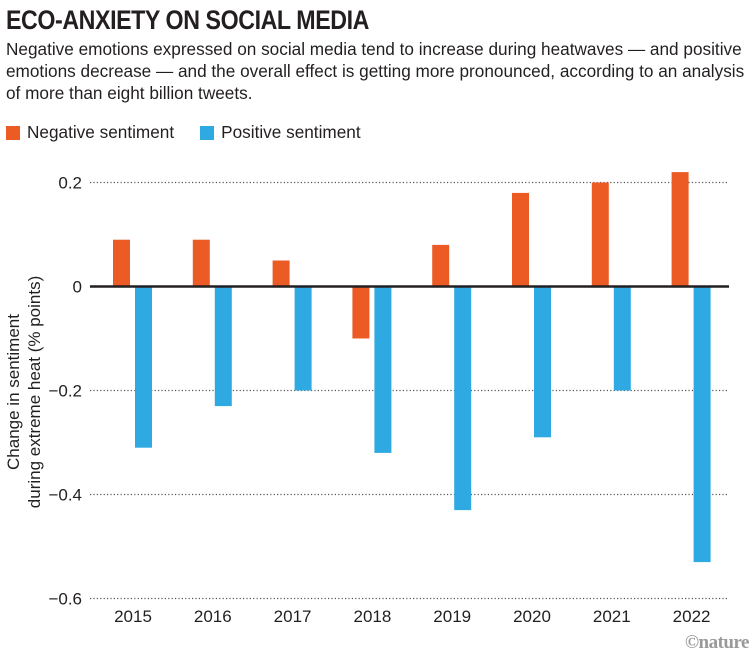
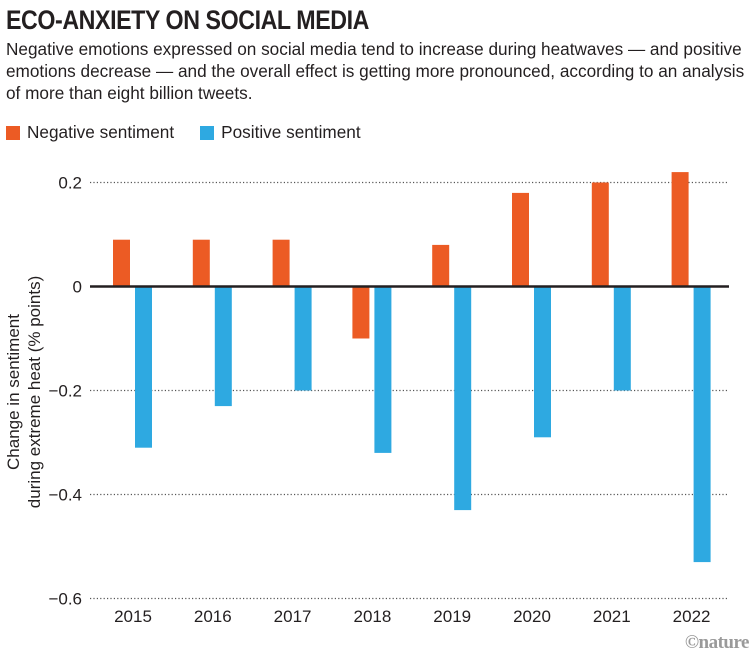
Negative sentiment/2017: 0.05 -> 0.09
